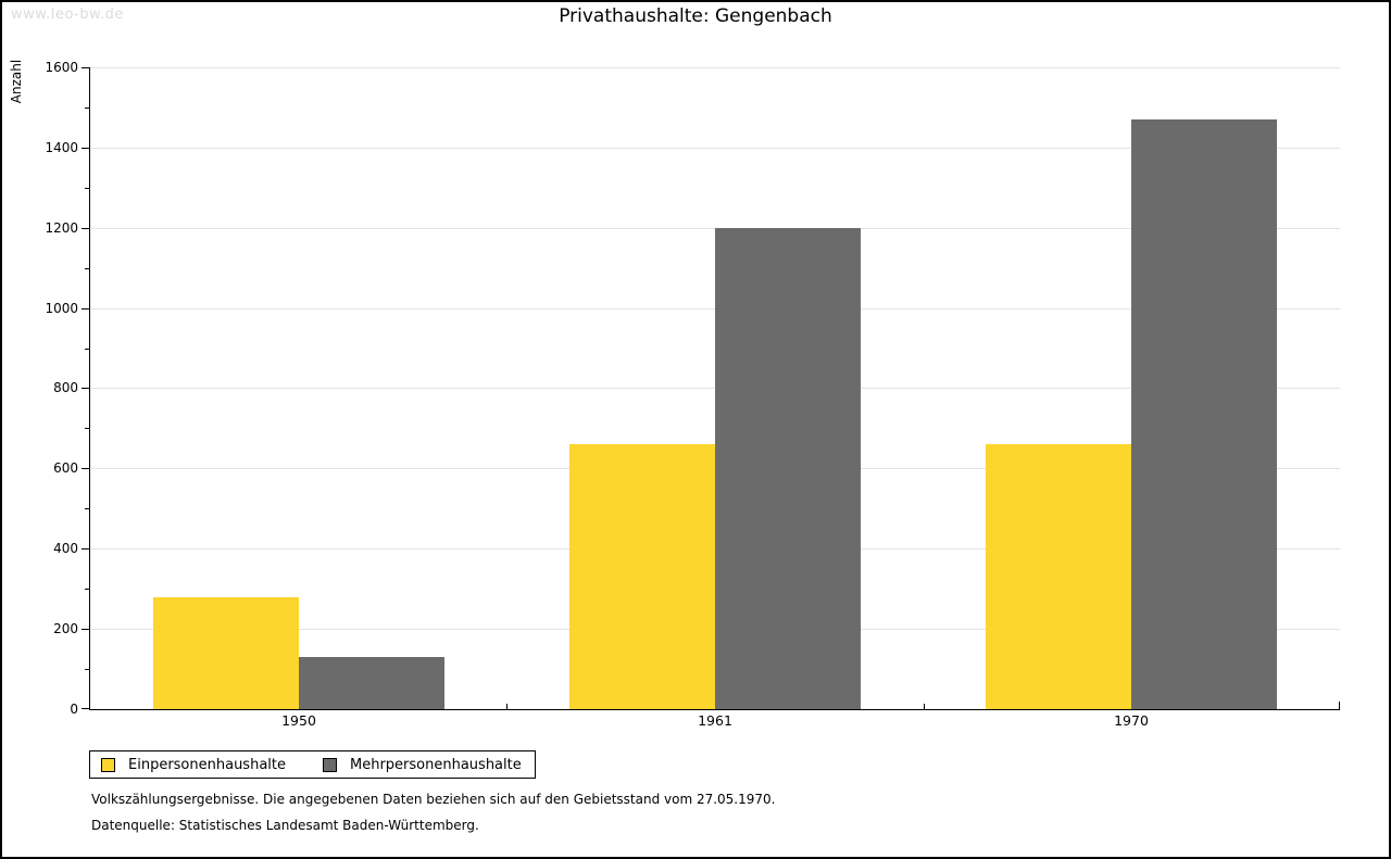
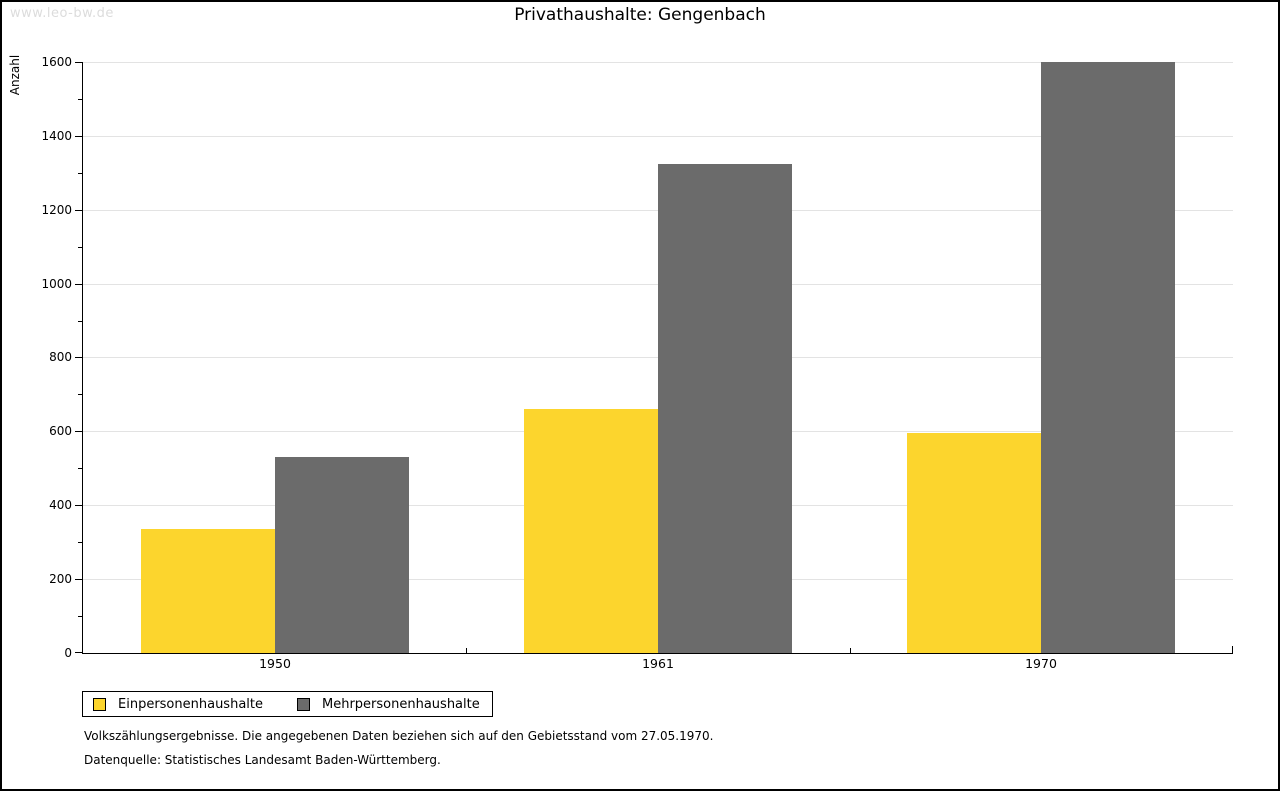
Einpersonenhaushalte/1950: 280 -> 340
Mehrpersonenhaushalte/1950: 130 -> 530
Mehrpersonenhaushalte/1961: 1200 -> 1320
Einpersonenhaushalte/1970: 660 -> 600
Mehrpersonenhaushalte/1970: 1470 -> 1600
